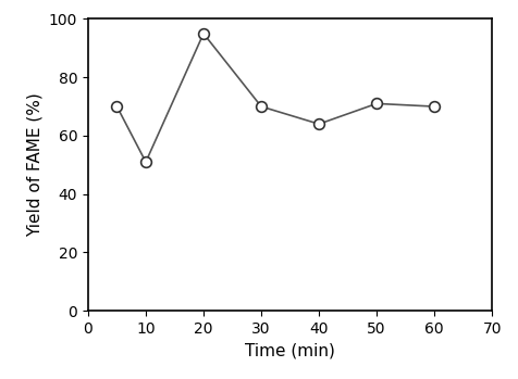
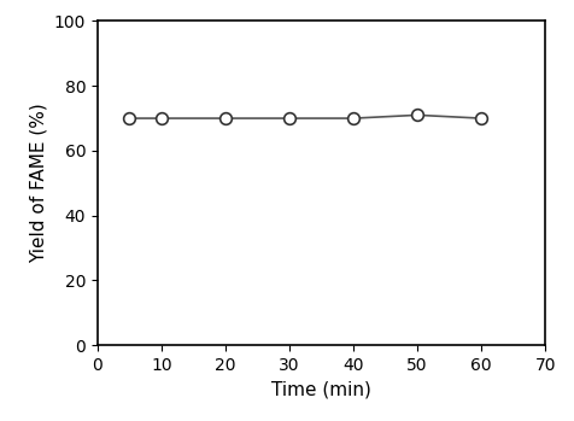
10: 51 -> 70
20: 95 -> 70
40: 64 -> 70
